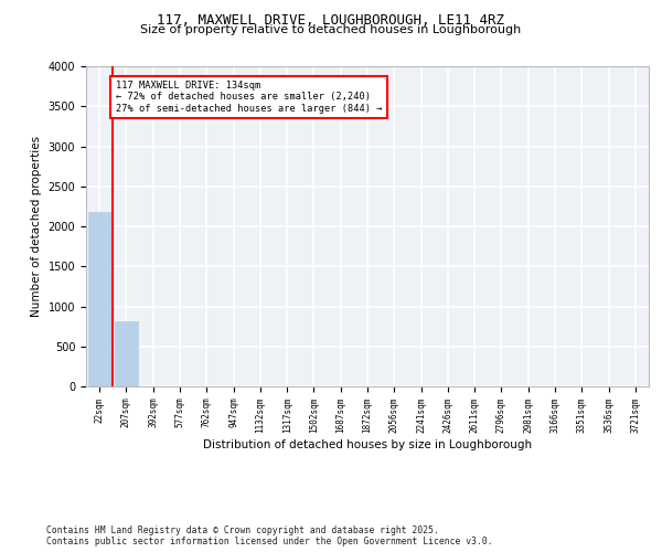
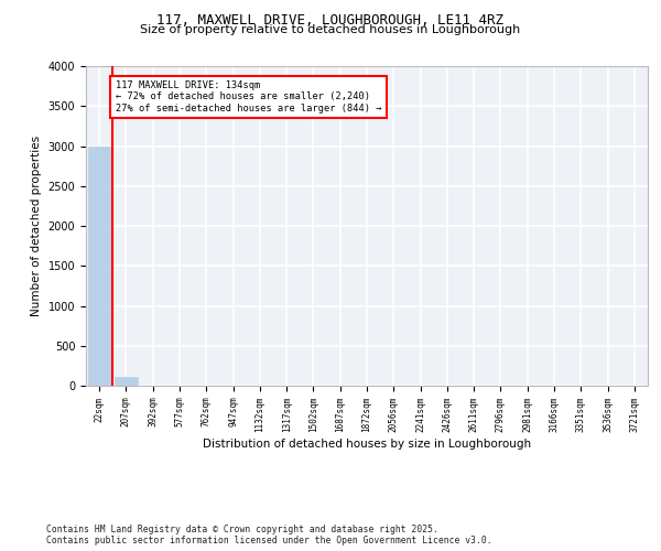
22sqm: 2180 -> 3000
207sqm: 820 -> 110
